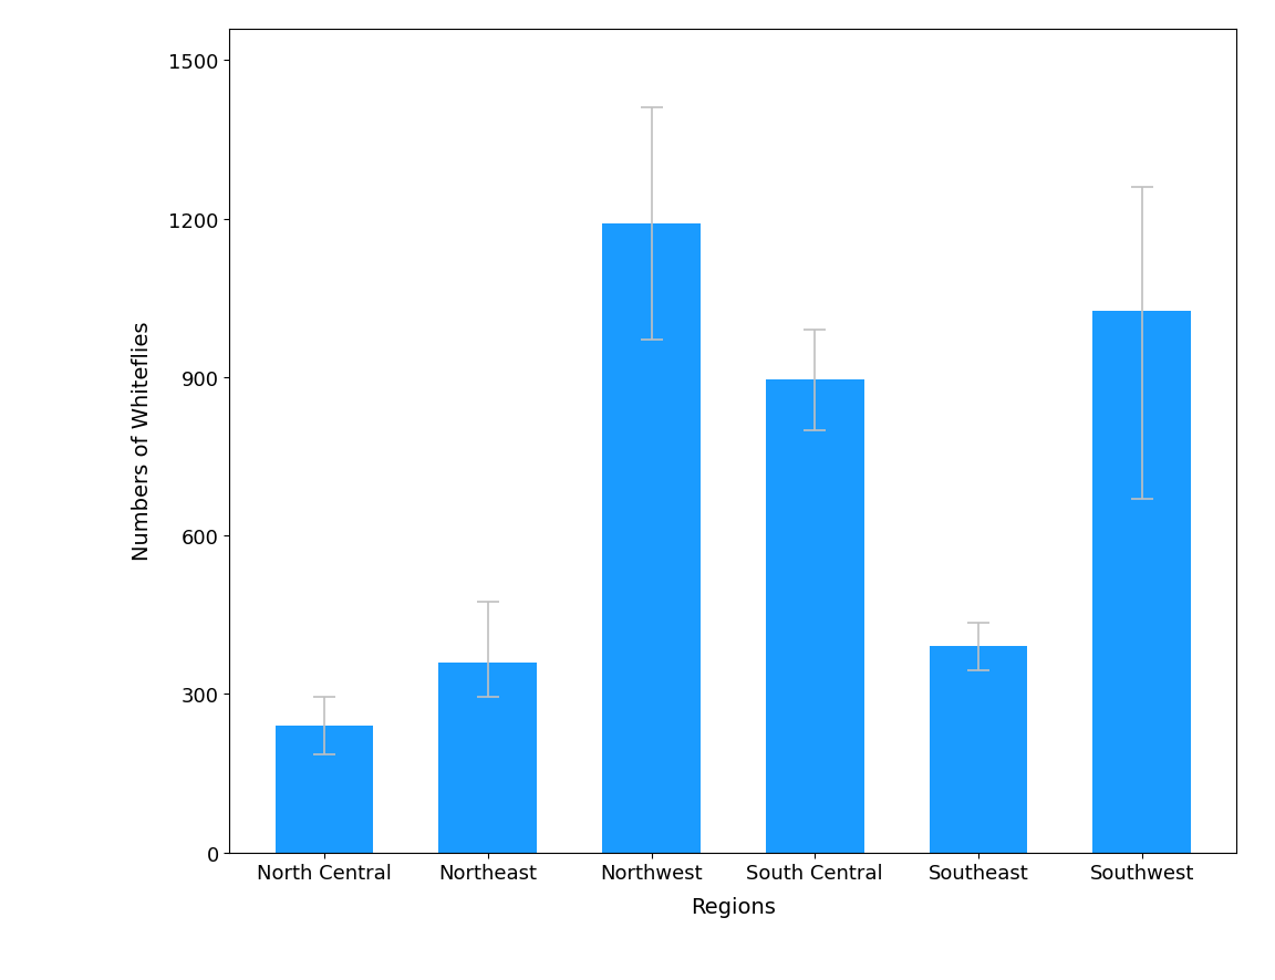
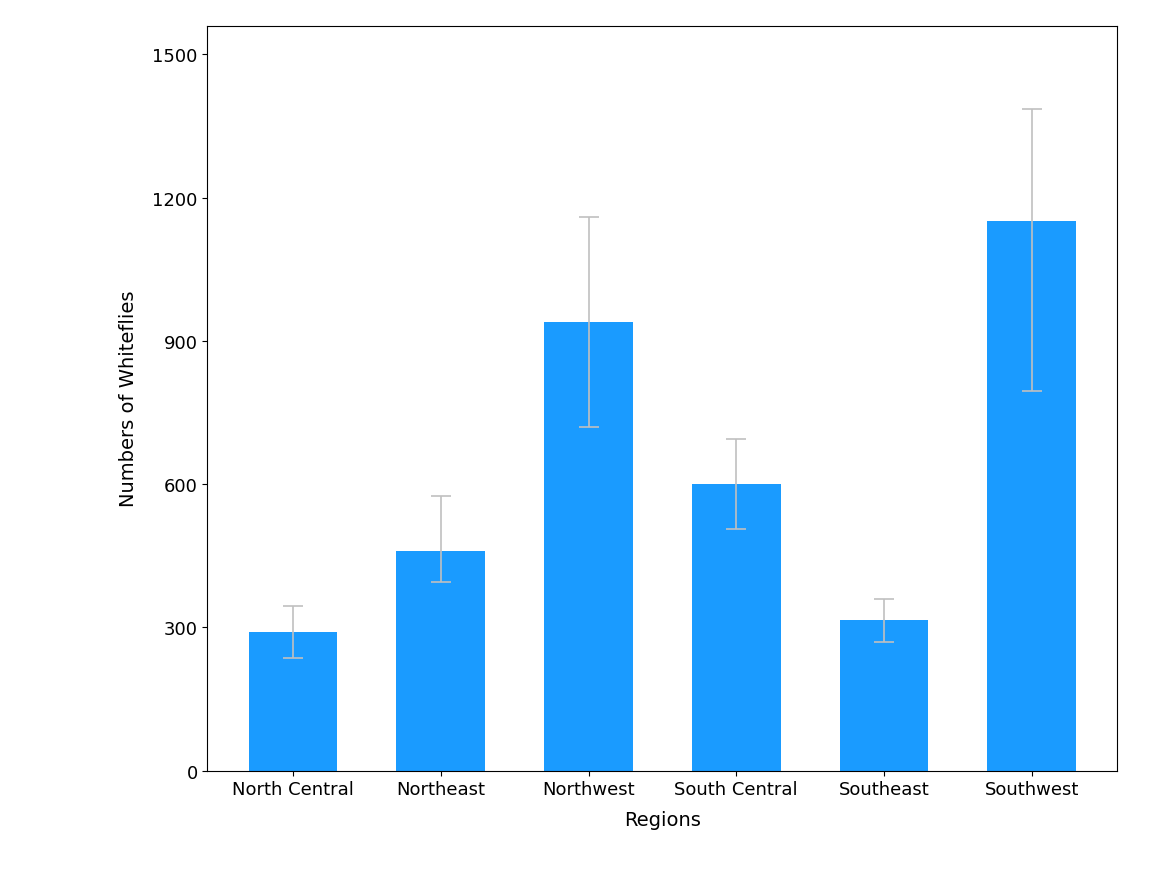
North Central: 240 -> 290
Northeast: 360 -> 460
Northwest: 1190 -> 940
South Central: 895 -> 600
Southeast: 390 -> 315
Southwest: 1025 -> 1150
